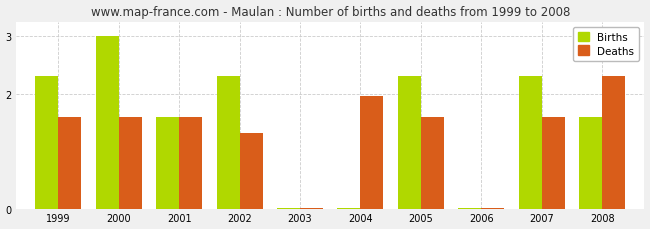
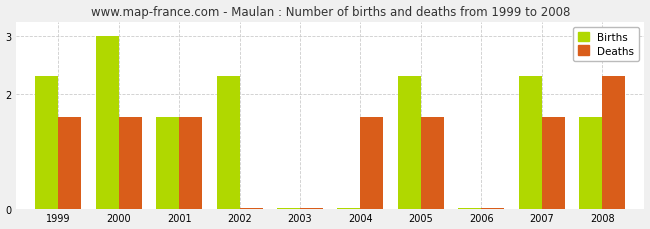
Deaths/2002: 1.32 -> 0.02
Deaths/2004: 1.96 -> 1.60
